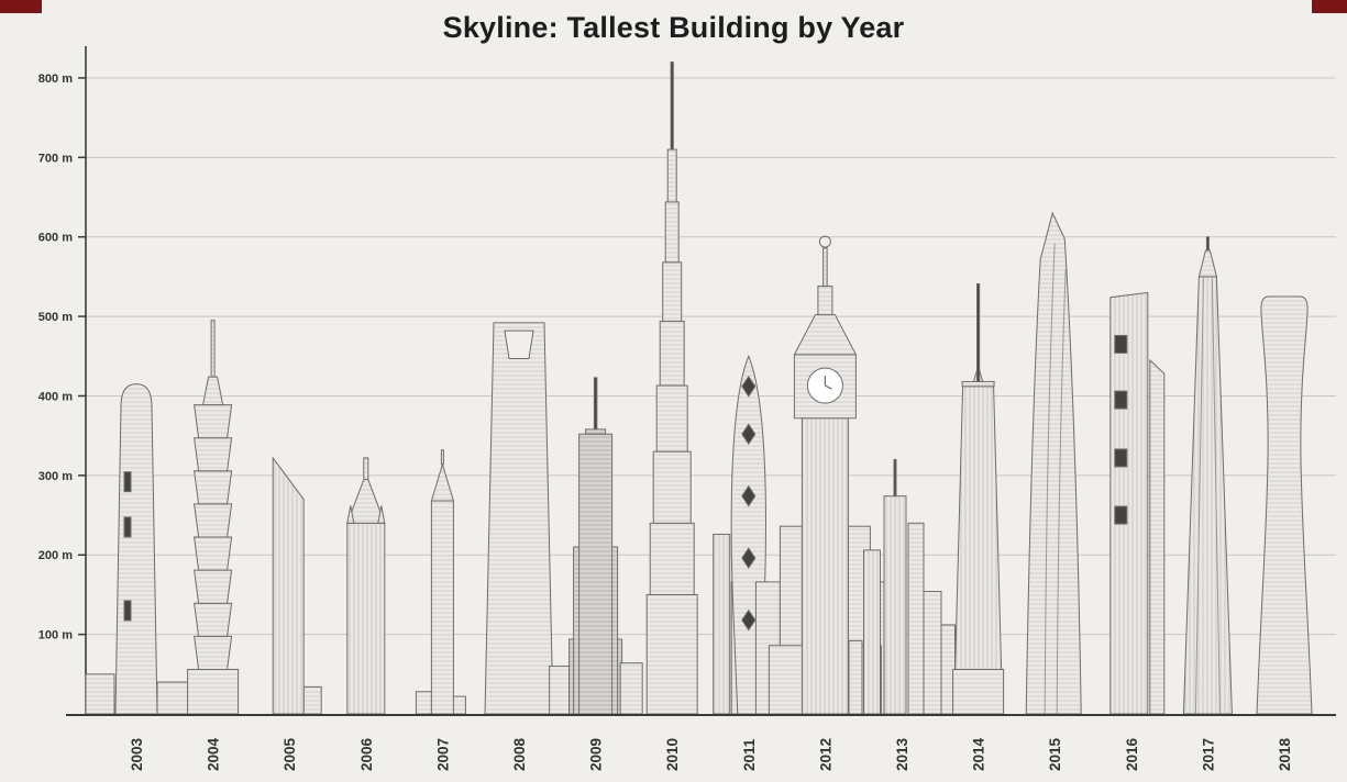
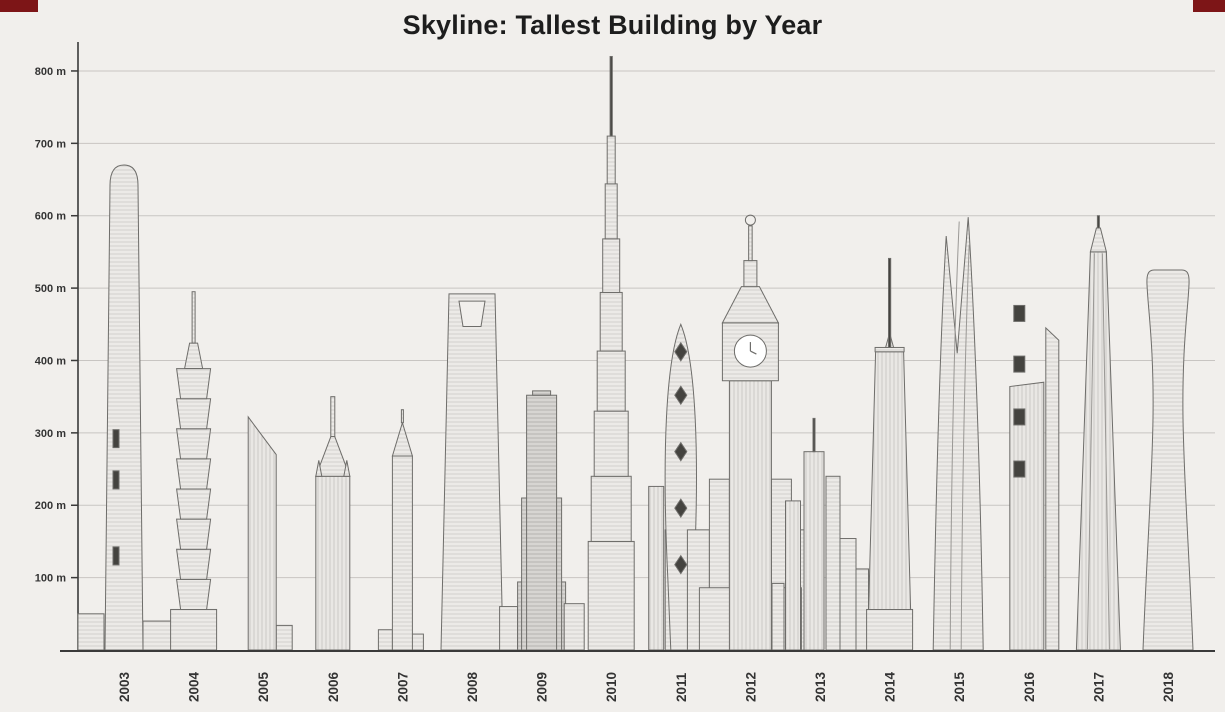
2003: 420m -> 670m
2006: 320m -> 350m
2009: 420m -> 250m
2015: 630m -> 410m
2016: 530m -> 370m
